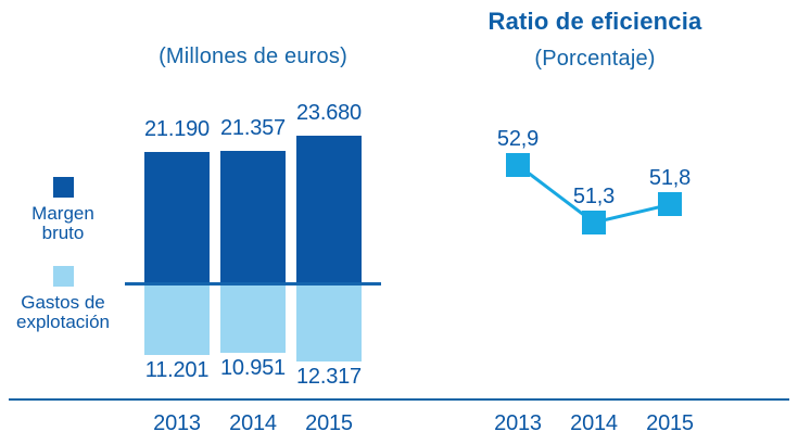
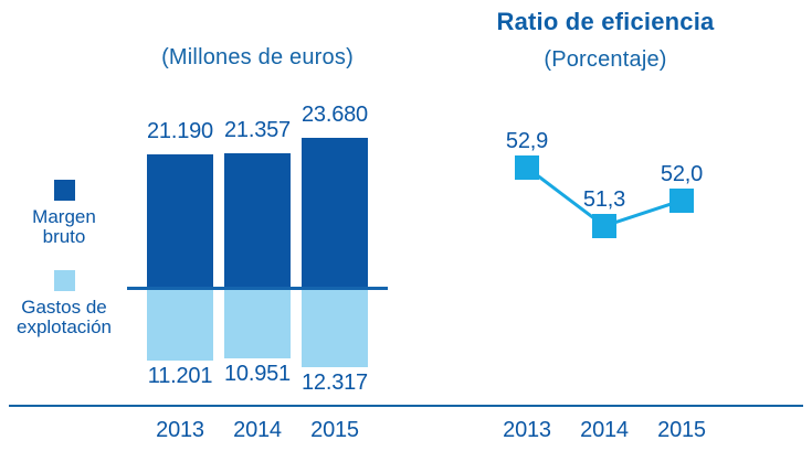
Ratio de eficiencia/2015: 51,8 -> 52,0
